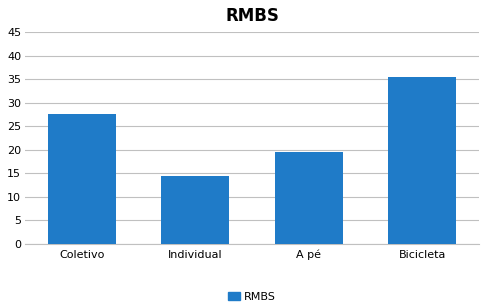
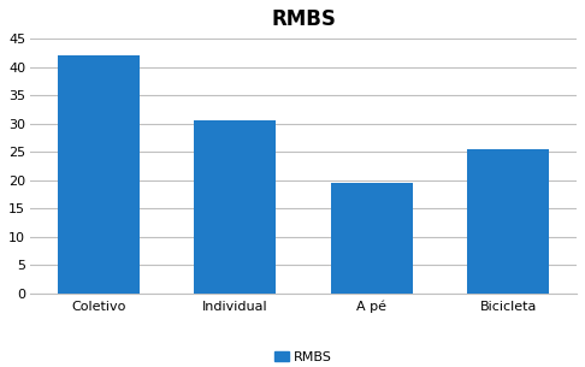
Coletivo: 27.5 -> 42.0
Individual: 14.5 -> 30.5
Bicicleta: 35.5 -> 25.5
